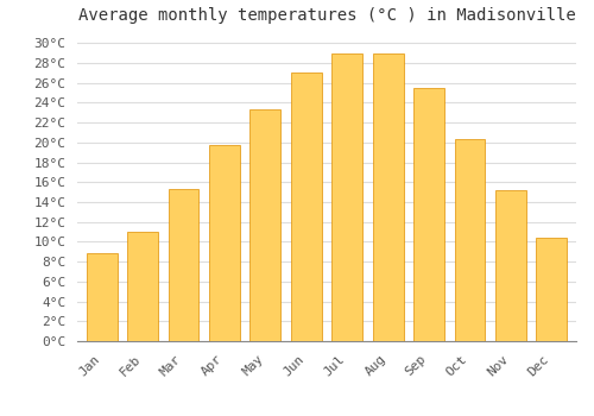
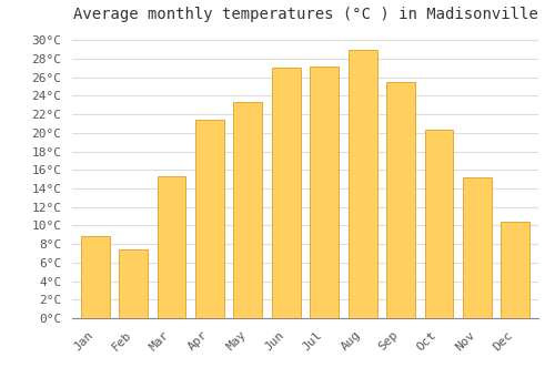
Feb: 11.0°C -> 7.4°C
Apr: 19.8°C -> 21.4°C
Jul: 29.0°C -> 27.2°C
